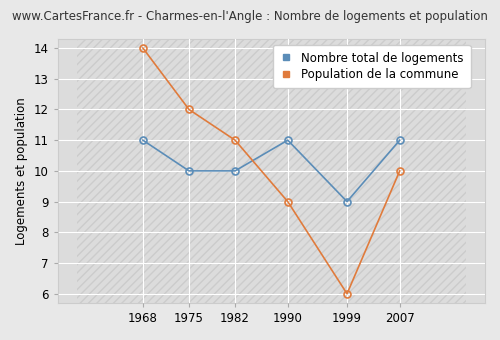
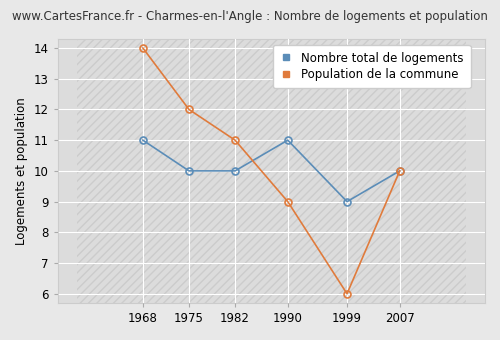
Nombre total de logements/2007: 11 -> 10
